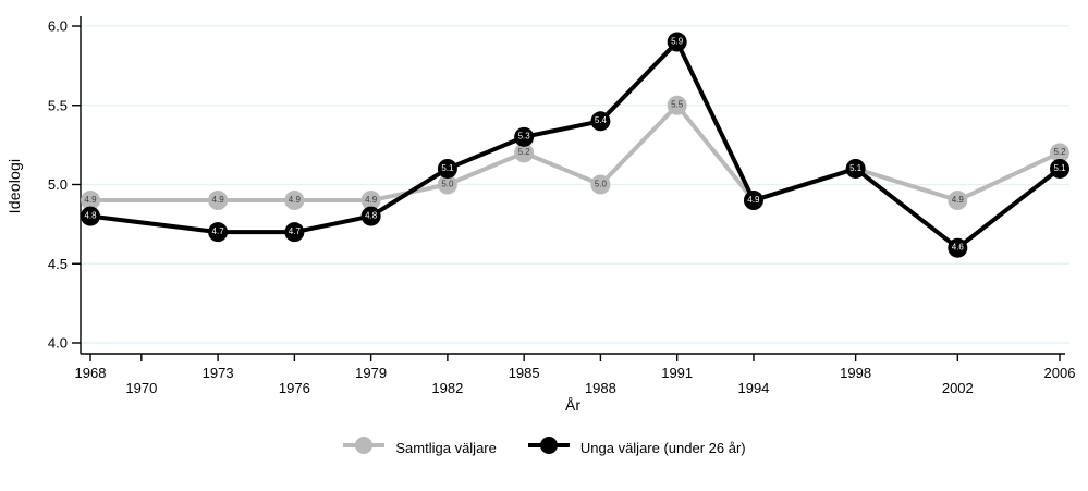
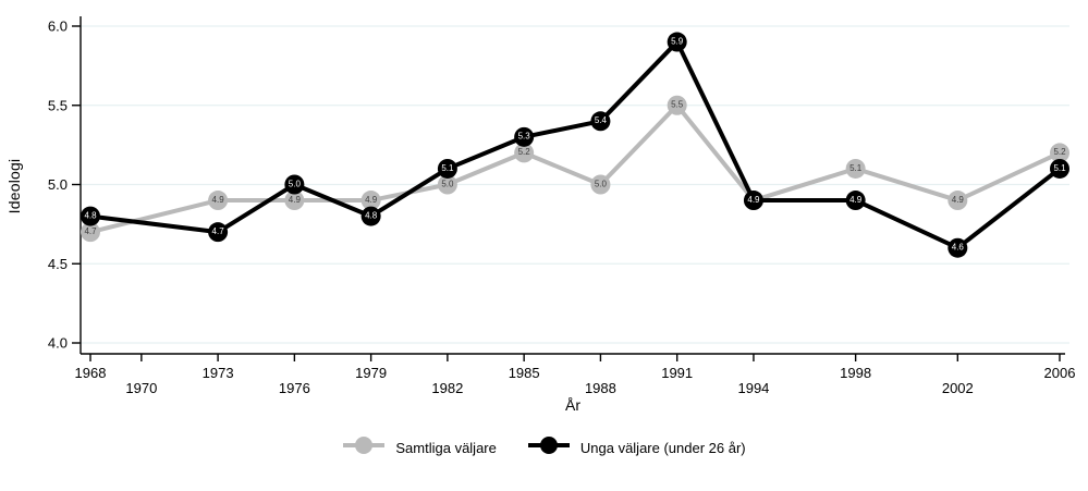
Samtliga väljare/1968: 4.9 -> 4.7
Unga väljare (under 26 år)/1976: 4.7 -> 5.0
Unga väljare (under 26 år)/1998: 5.1 -> 4.9
